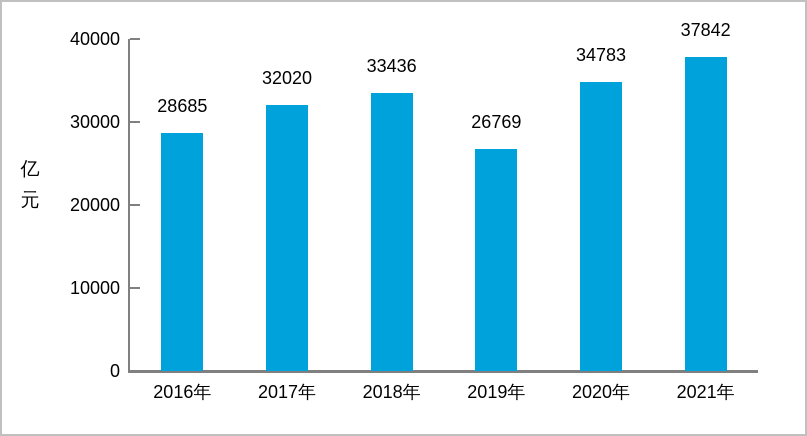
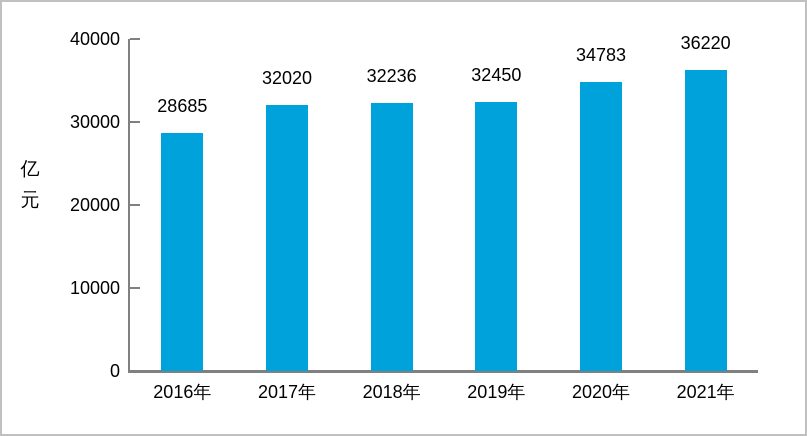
2018年: 33436 -> 32236
2019年: 26769 -> 32450
2021年: 37842 -> 36220
